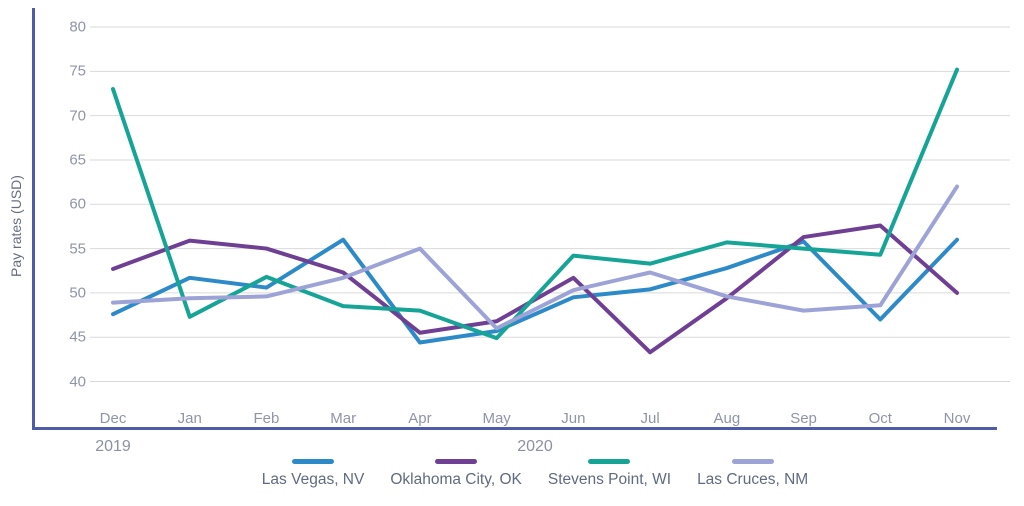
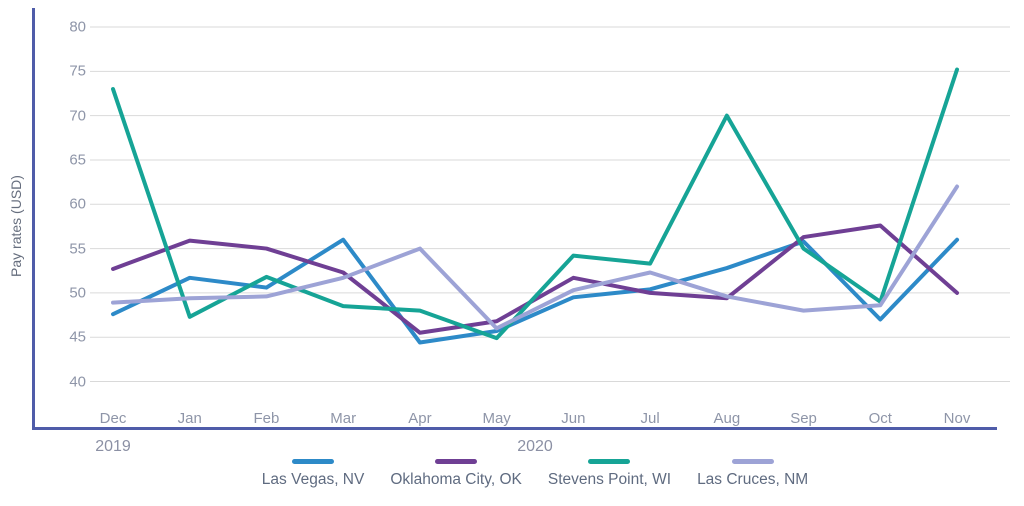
Oklahoma City, OK/Jul: 43 -> 50
Stevens Point, WI/Aug: 56 -> 70
Stevens Point, WI/Oct: 54 -> 49
